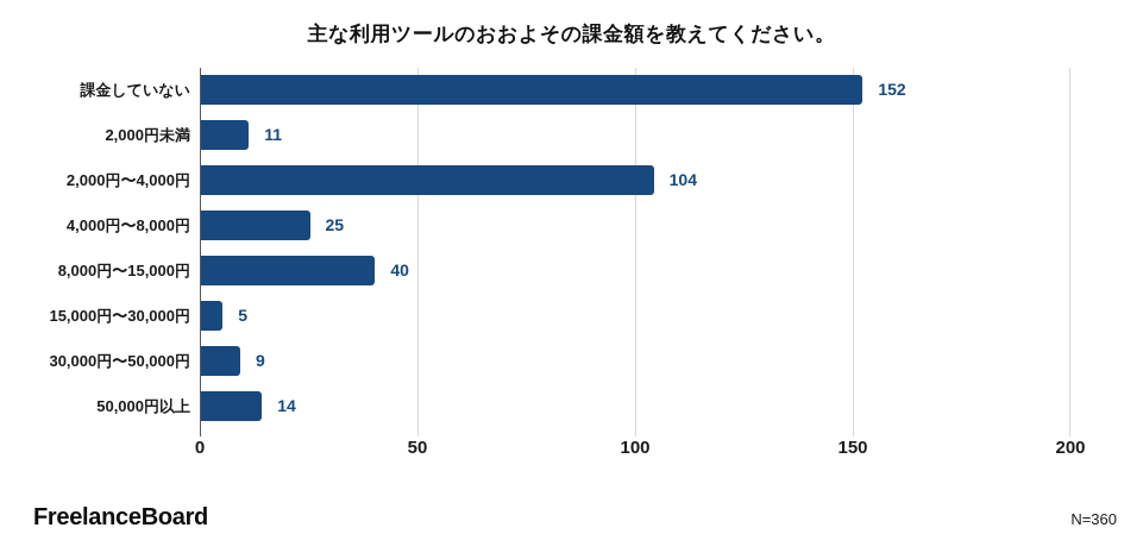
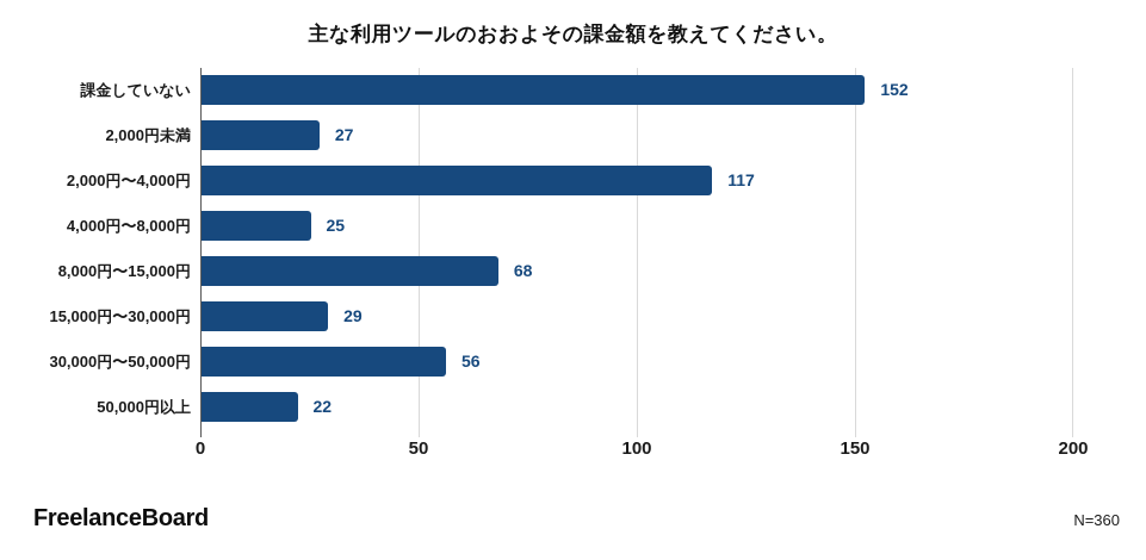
2,000円未満: 11 -> 27
2,000円〜4,000円: 104 -> 117
8,000円〜15,000円: 40 -> 68
15,000円〜30,000円: 5 -> 29
30,000円〜50,000円: 9 -> 56
50,000円以上: 14 -> 22
